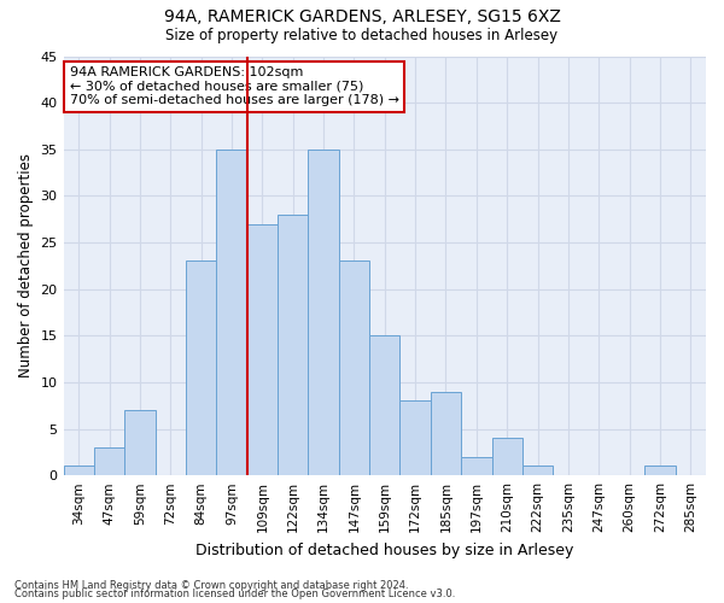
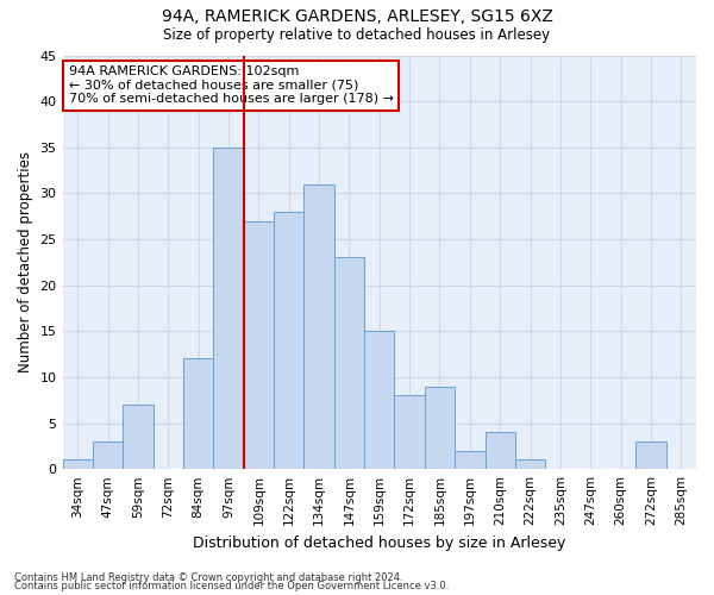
84sqm: 23 -> 12
134sqm: 35 -> 31
272sqm: 1 -> 3
